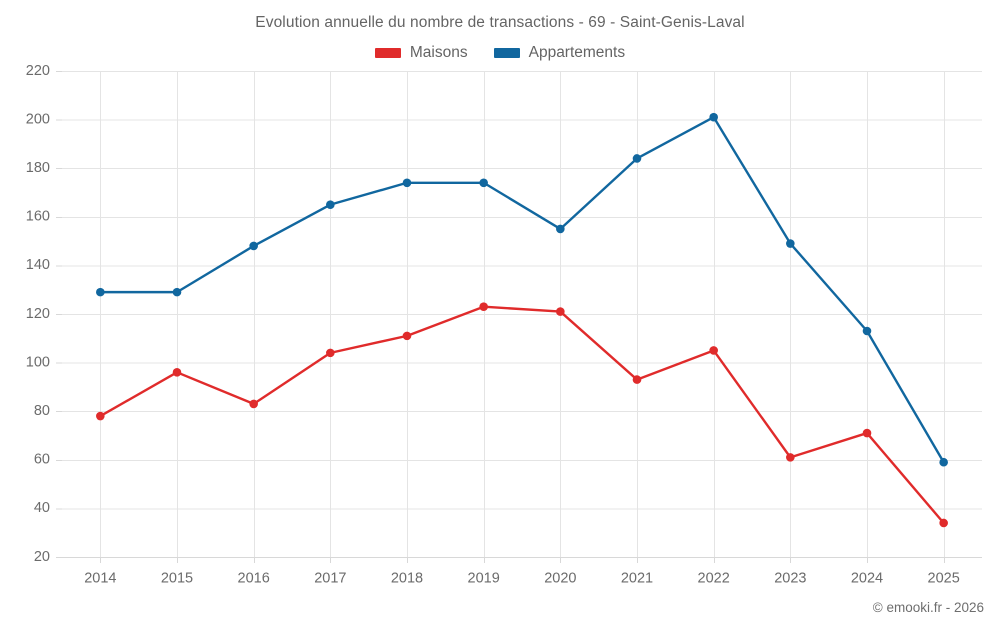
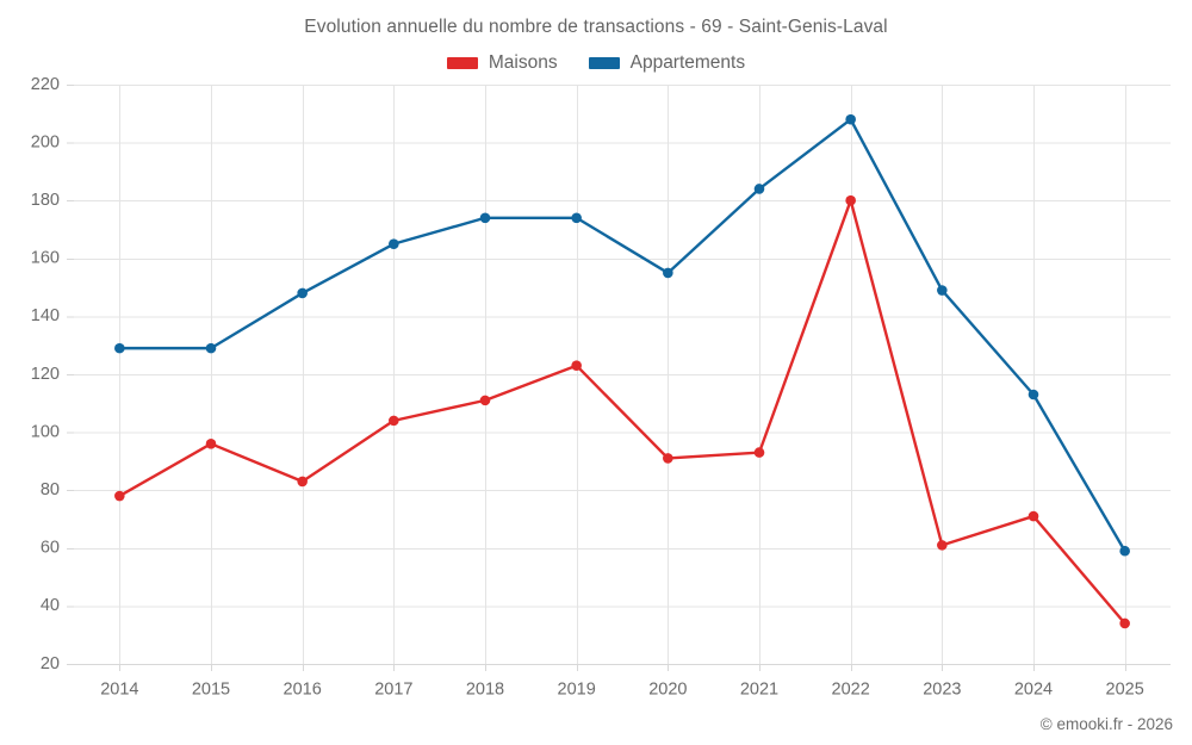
Maisons/2020: 121 -> 91
Maisons/2022: 105 -> 180
Appartements/2022: 201 -> 208
